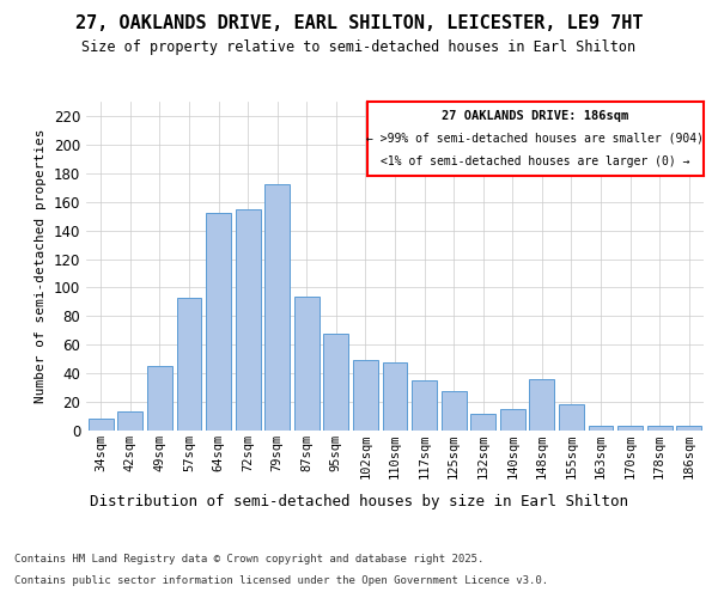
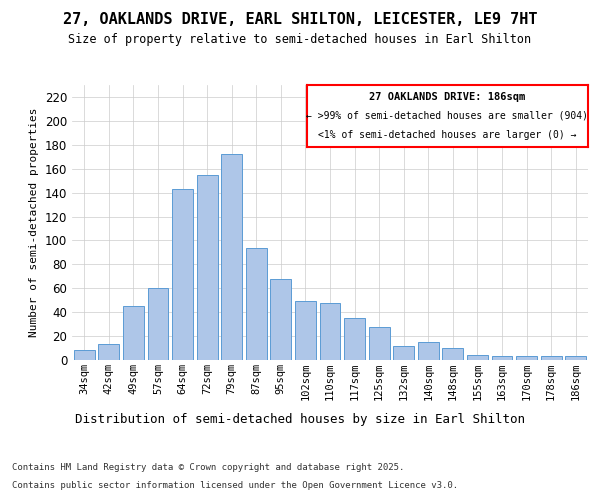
57sqm: 93 -> 60
64sqm: 152 -> 143
148sqm: 36 -> 10
155sqm: 18 -> 4
